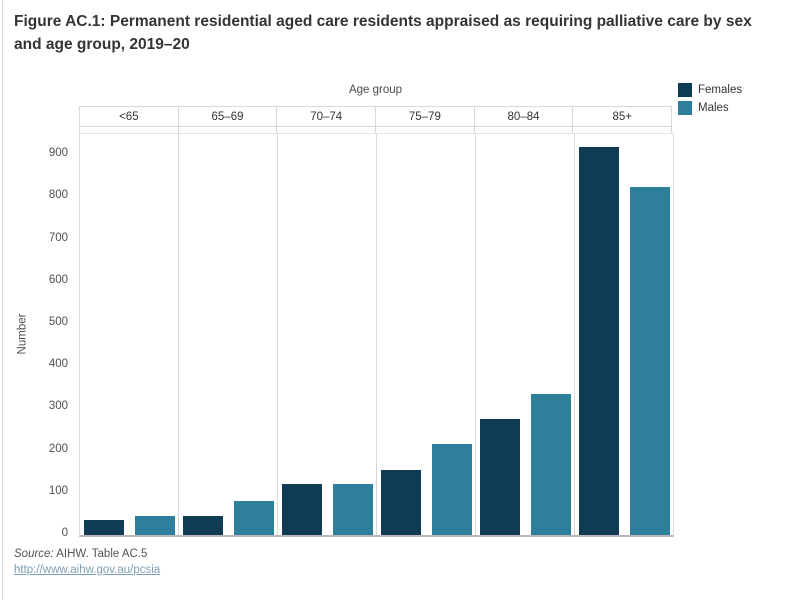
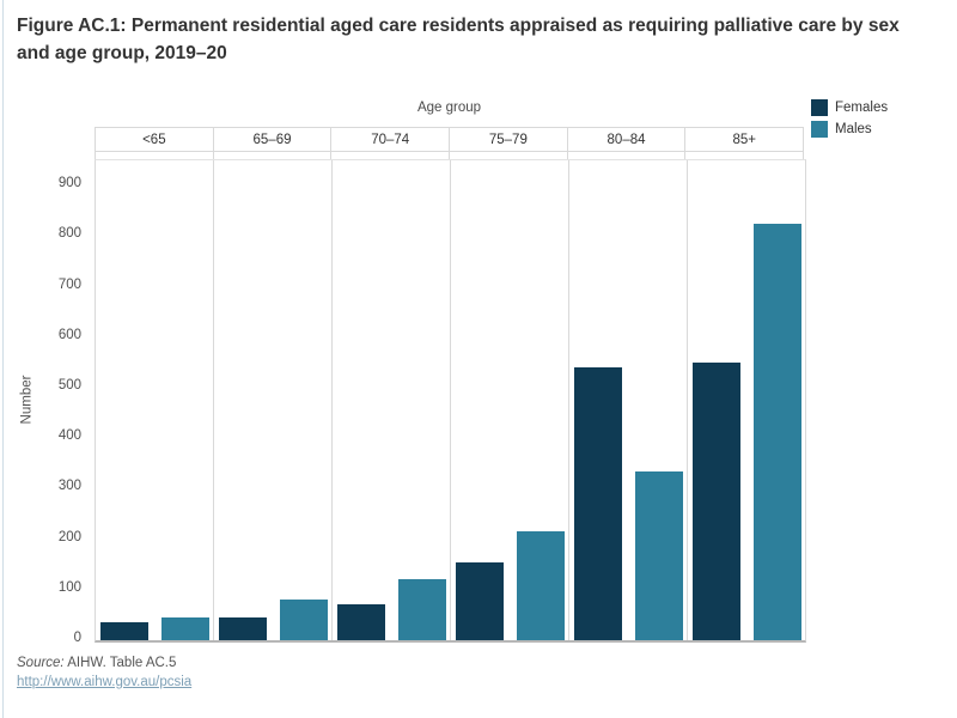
Females/70–74: 120 -> 70
Females/80–84: 280 -> 540
Females/85+: 920 -> 550
